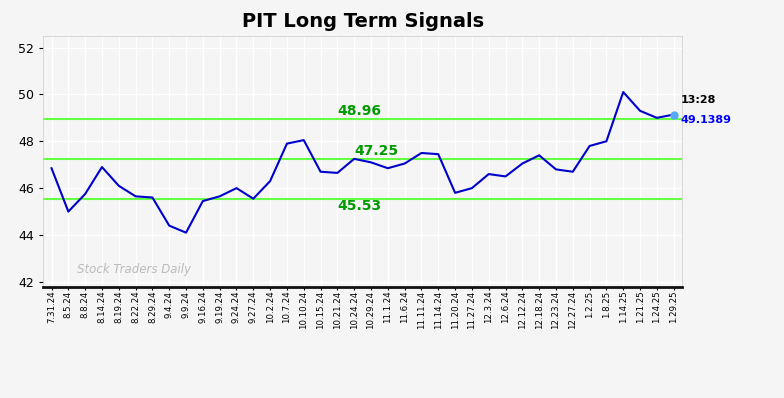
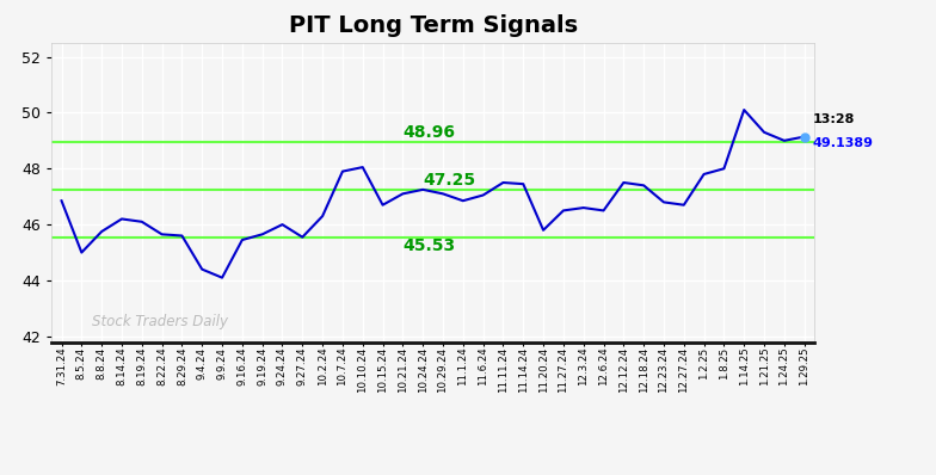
8.14.24: 46.90 -> 46.20
10.21.24: 46.65 -> 47.10
11.27.24: 46.00 -> 46.50
12.12.24: 47.05 -> 47.50
